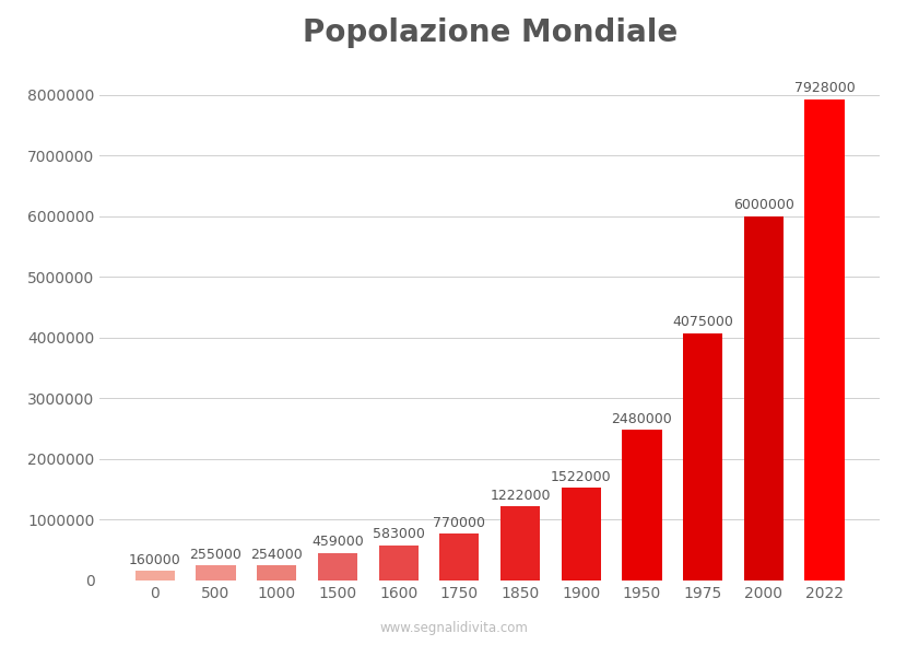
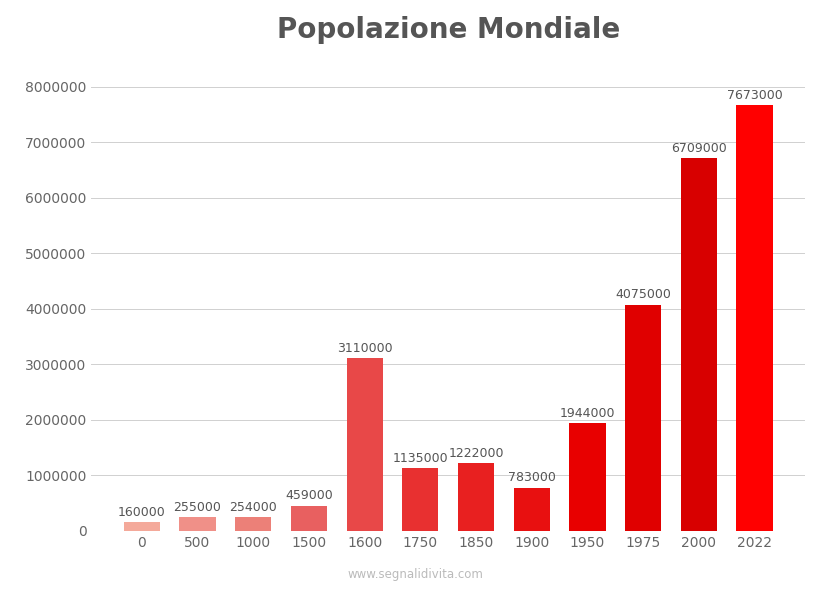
1600: 583000 -> 3110000
1750: 770000 -> 1135000
1900: 1522000 -> 783000
1950: 2480000 -> 1944000
2000: 6000000 -> 6709000
2022: 7928000 -> 7673000
